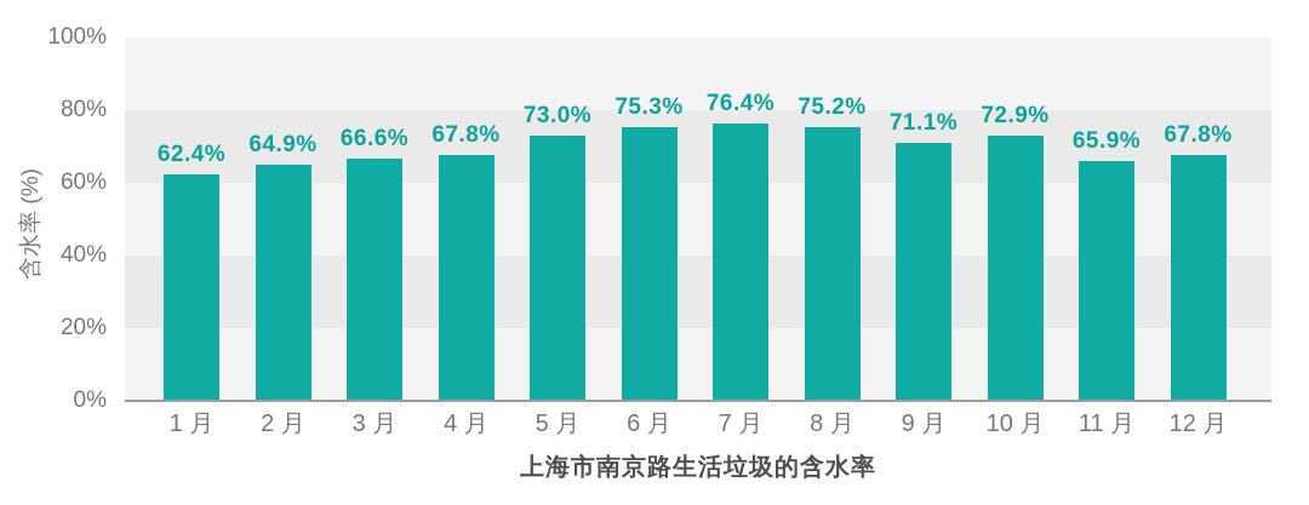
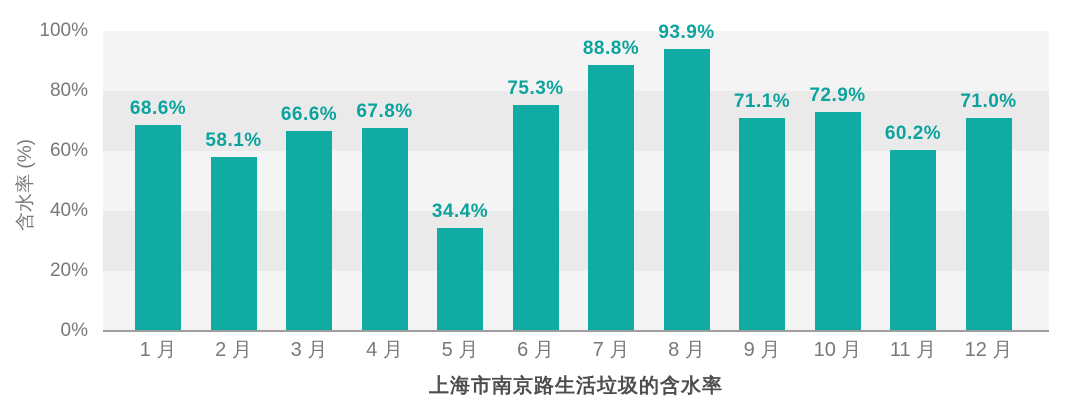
1 月: 62.4% -> 68.6%
2 月: 64.9% -> 58.1%
5 月: 73.0% -> 34.4%
7 月: 76.4% -> 88.8%
8 月: 75.2% -> 93.9%
11 月: 65.9% -> 60.2%
12 月: 67.8% -> 71.0%
